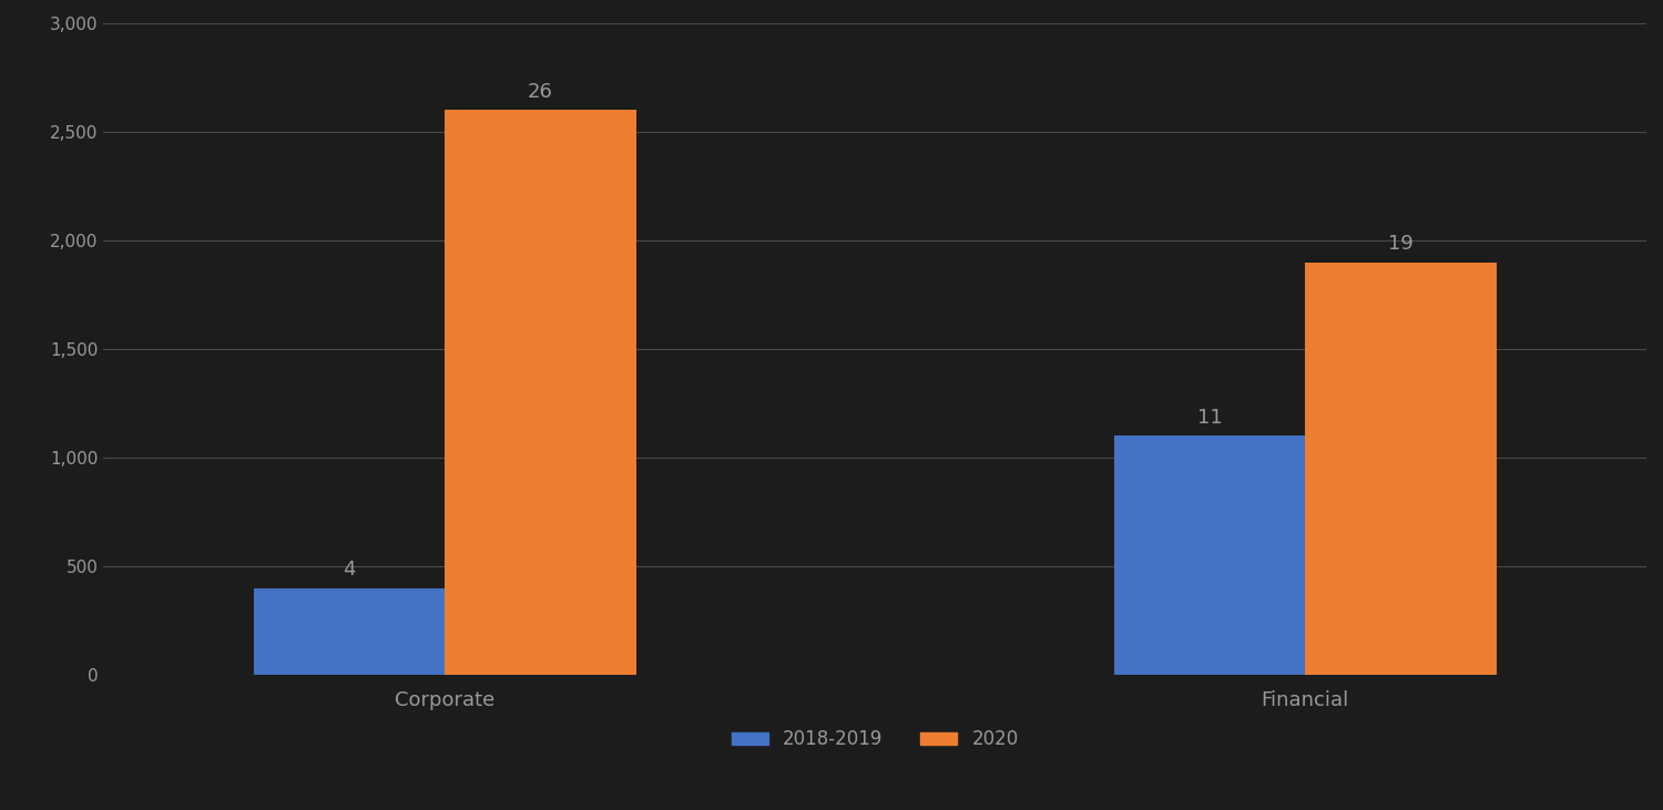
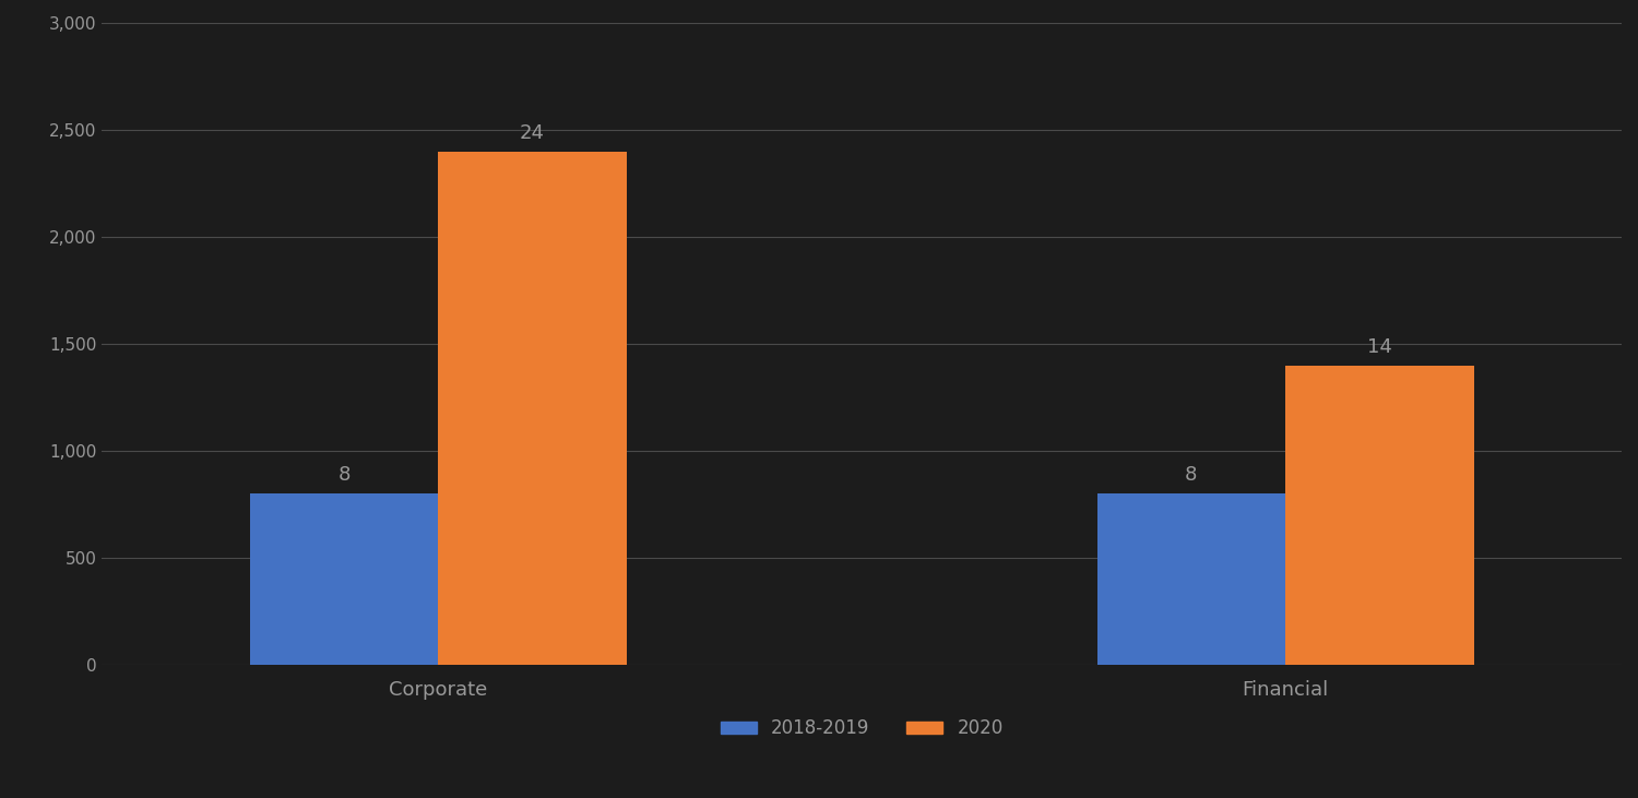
2018-2019/Corporate: 4 -> 8
2020/Corporate: 26 -> 24
2018-2019/Financial: 11 -> 8
2020/Financial: 19 -> 14
